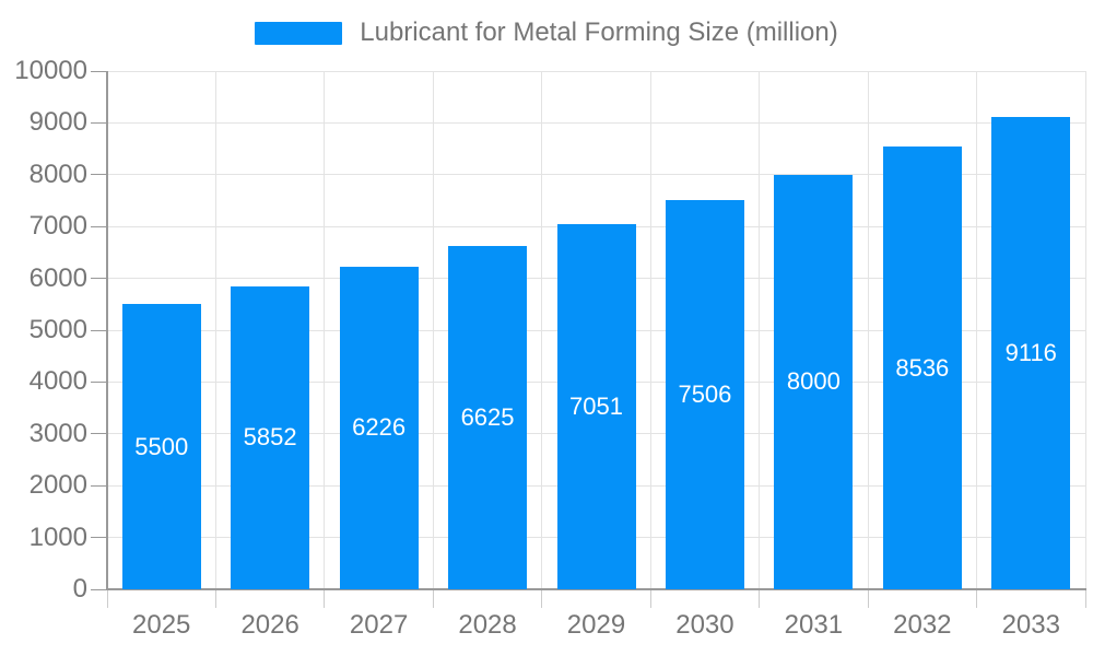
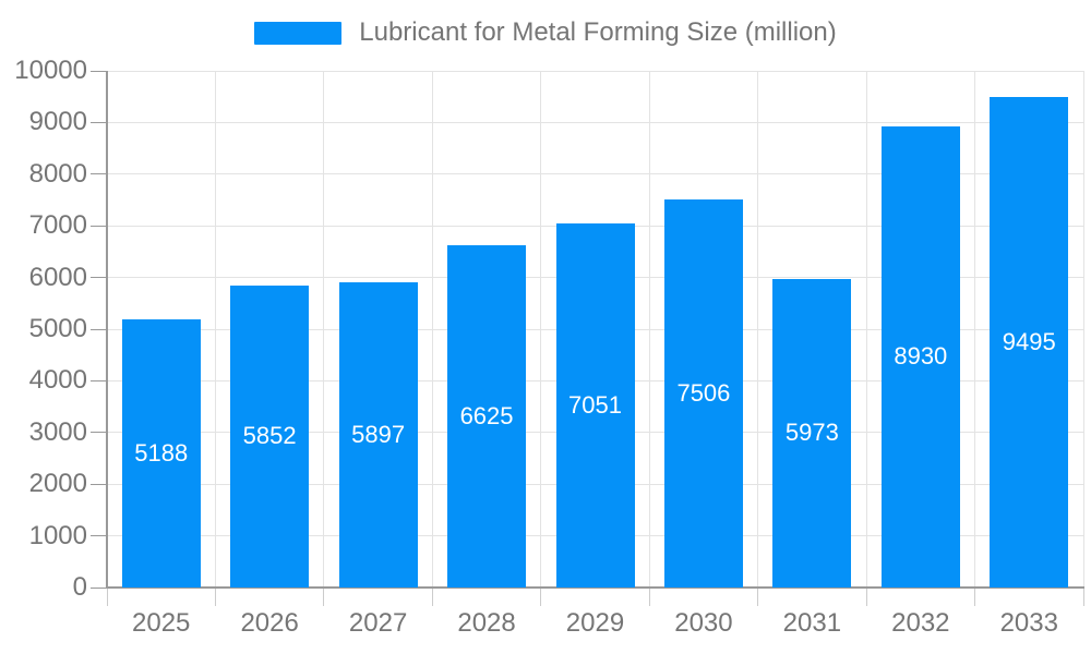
2025: 5500 -> 5188
2027: 6226 -> 5897
2031: 8000 -> 5973
2032: 8536 -> 8930
2033: 9116 -> 9495
